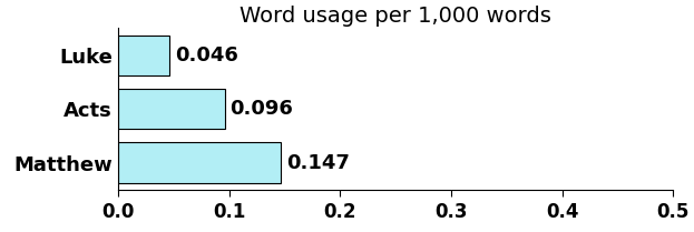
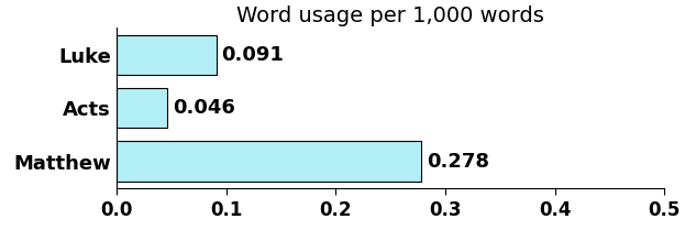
Luke: 0.046 -> 0.091
Acts: 0.096 -> 0.046
Matthew: 0.147 -> 0.278
